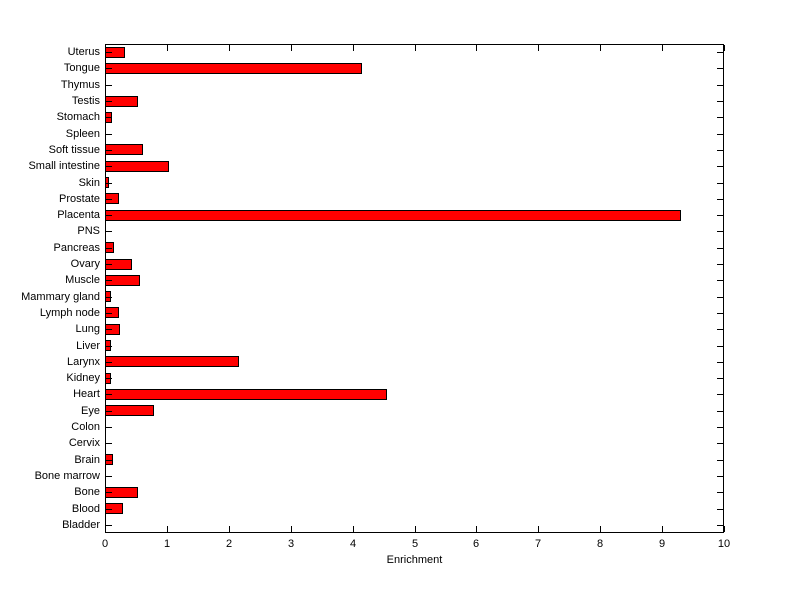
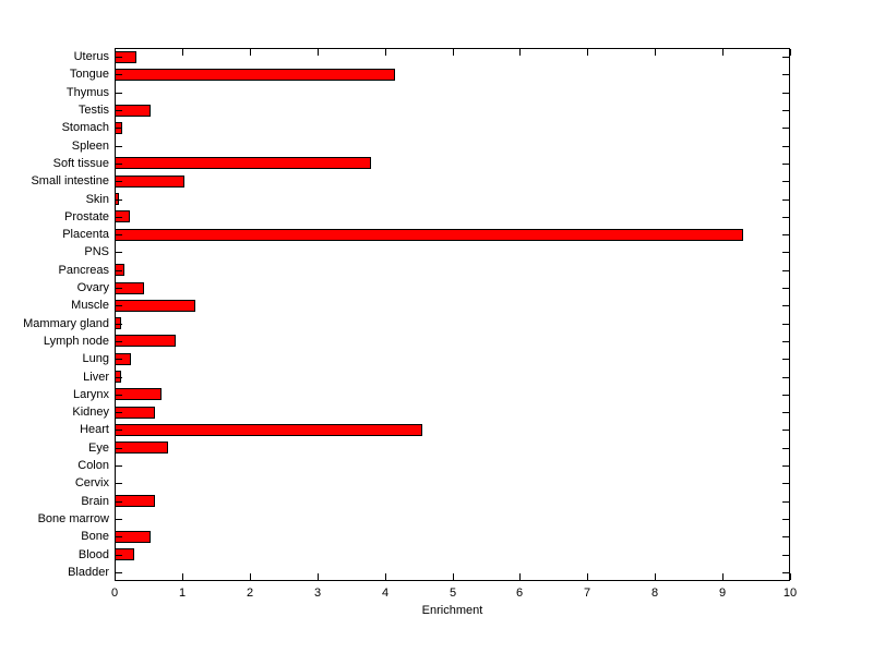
Soft tissue: 0.6 -> 3.8
Muscle: 0.6 -> 1.2
Lymph node: 0.2 -> 0.9
Larynx: 2.2 -> 0.7
Kidney: 0.1 -> 0.6
Brain: 0.1 -> 0.6
